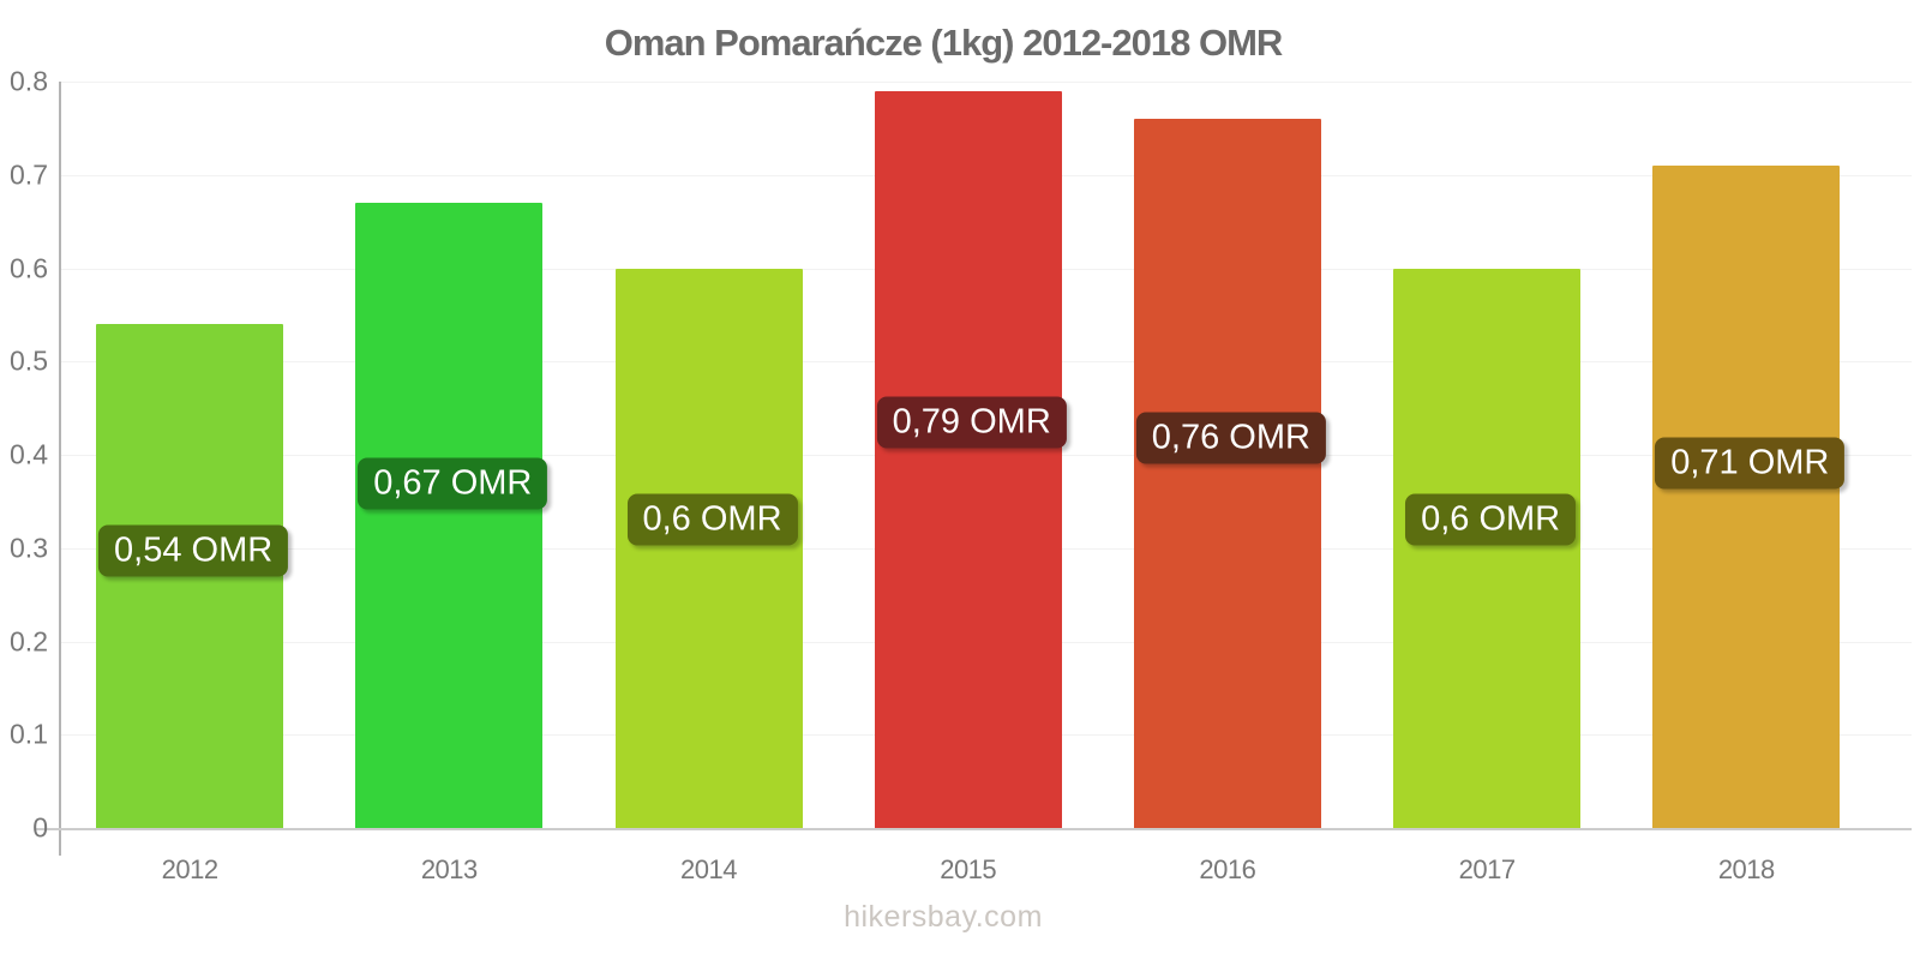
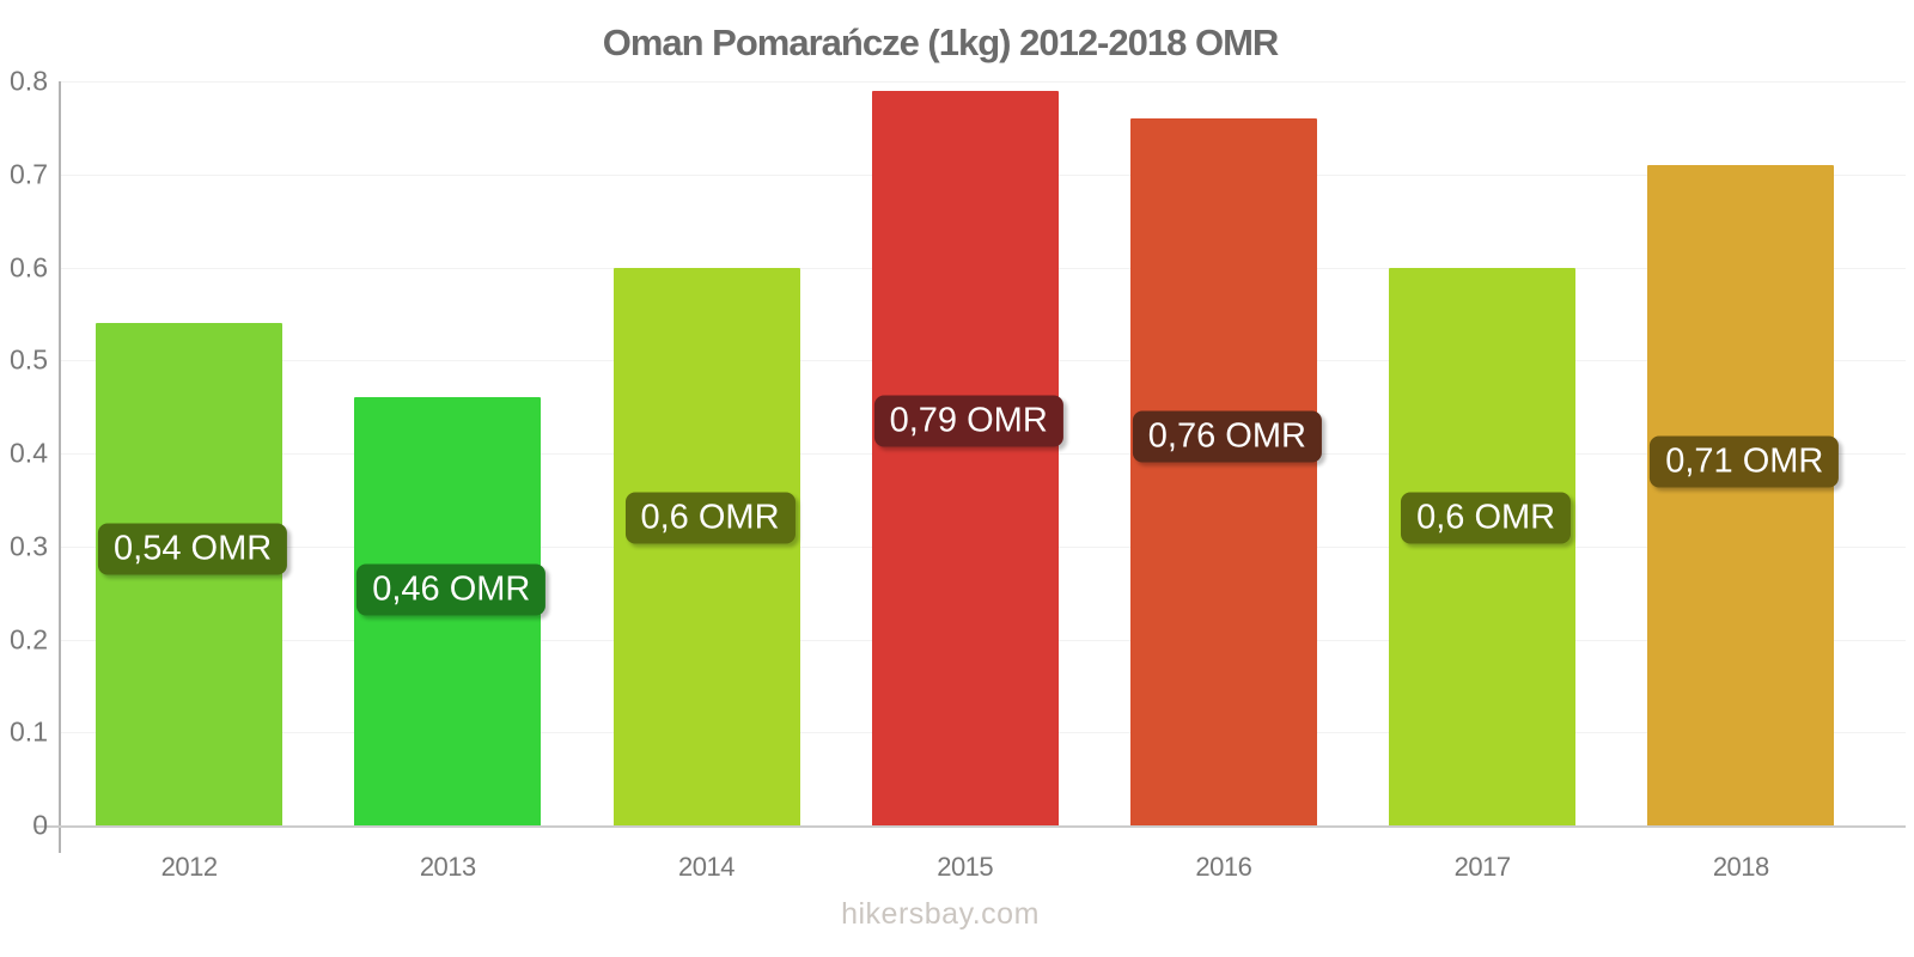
2013: 0,67 -> 0,46
